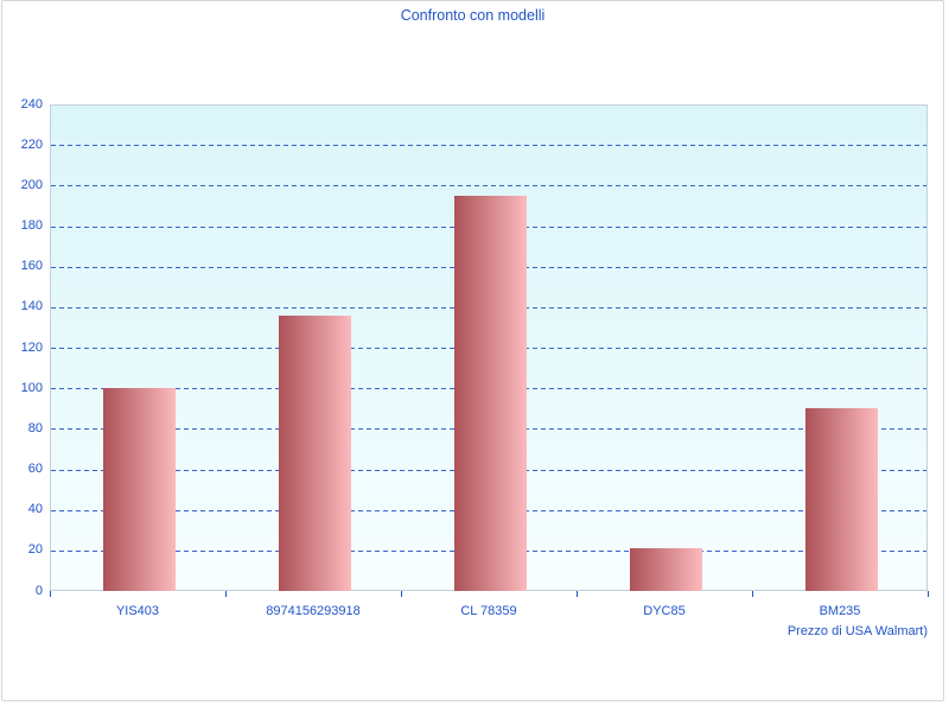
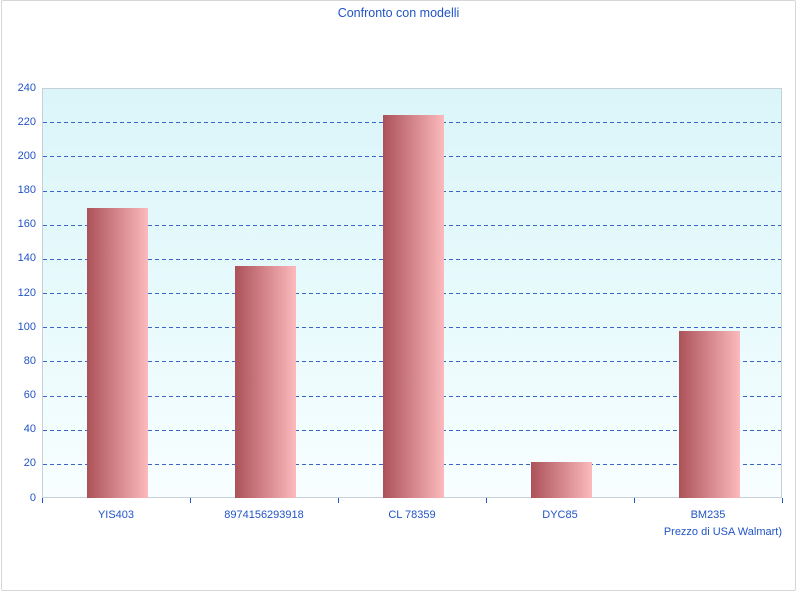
YIS403: 100 -> 170
CL 78359: 195 -> 224
BM235: 90 -> 98
